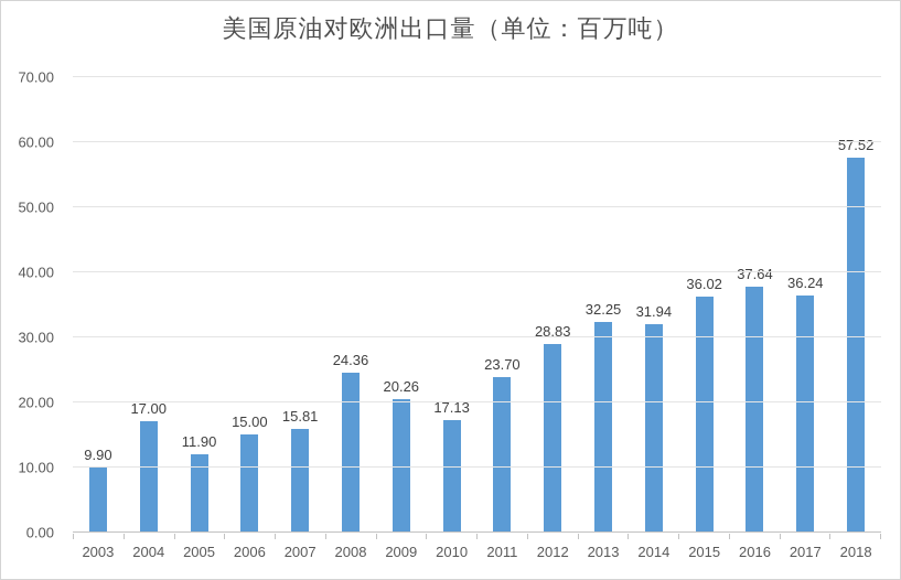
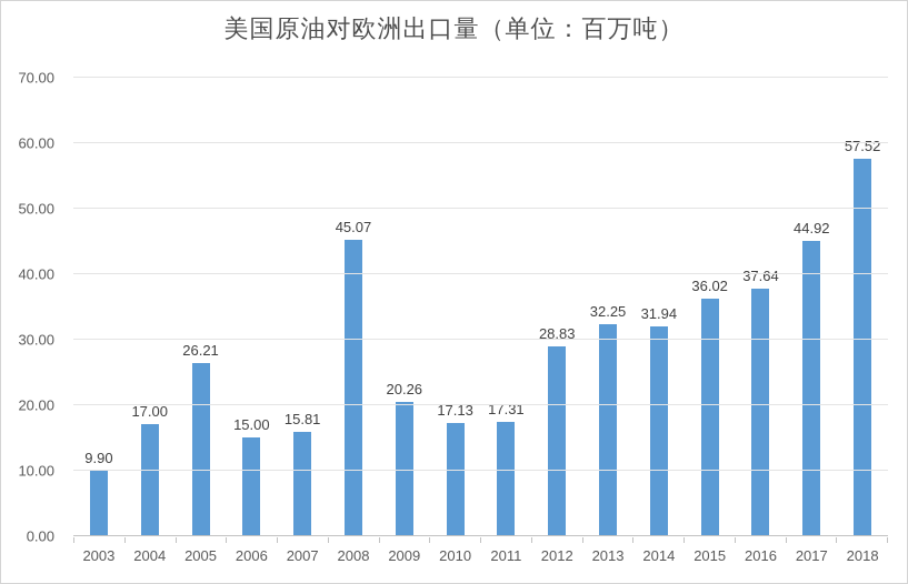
2005: 11.90 -> 26.21
2008: 24.36 -> 45.07
2011: 23.70 -> 17.31
2017: 36.24 -> 44.92
